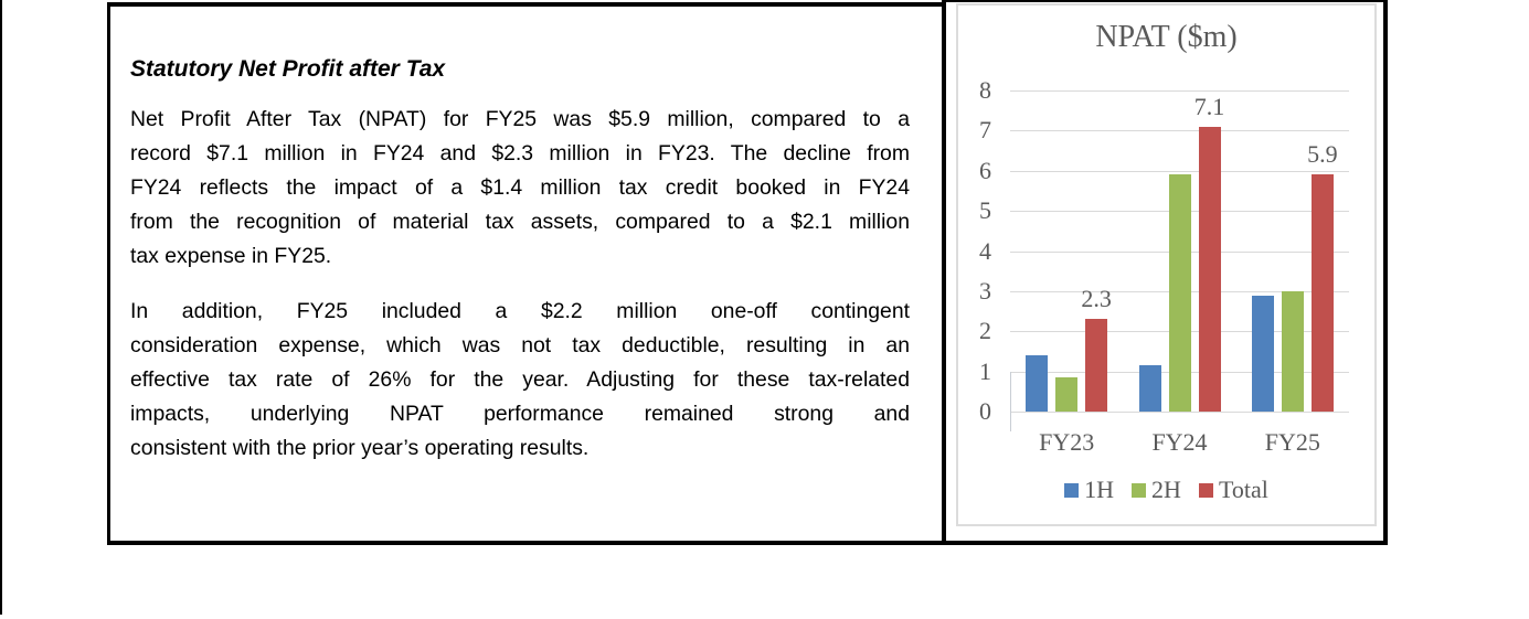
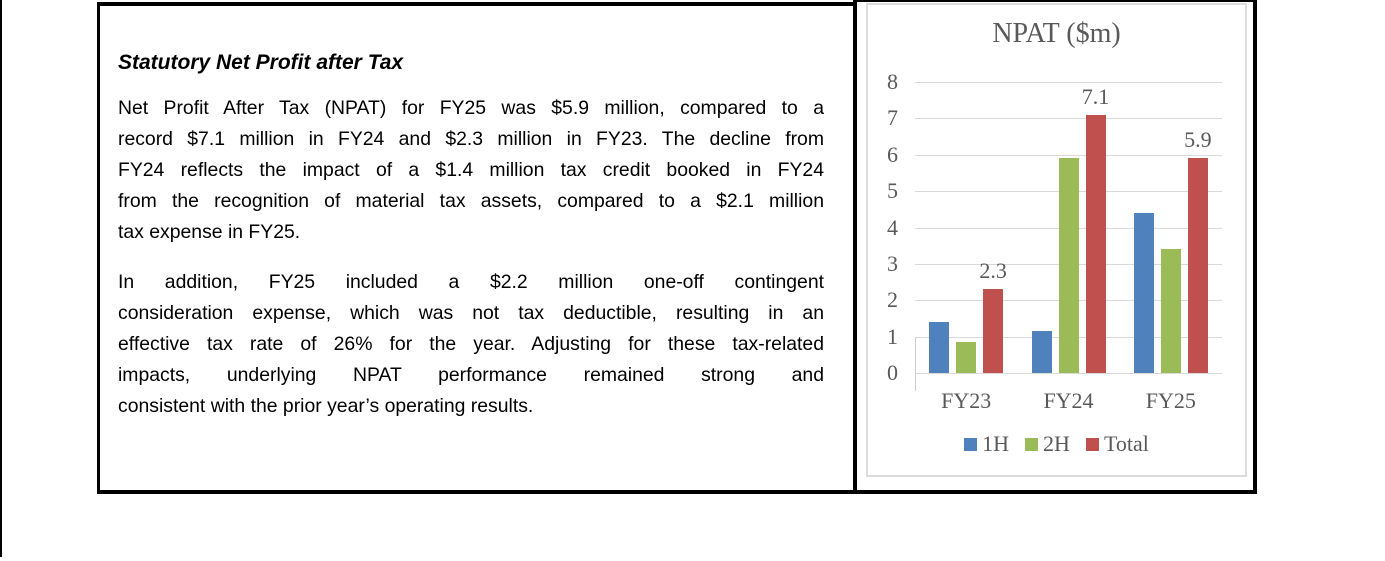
1H/FY25: 2.9 -> 4.4
2H/FY25: 3.0 -> 3.4
